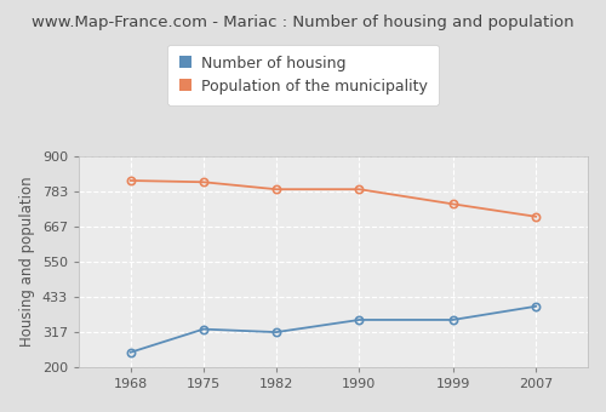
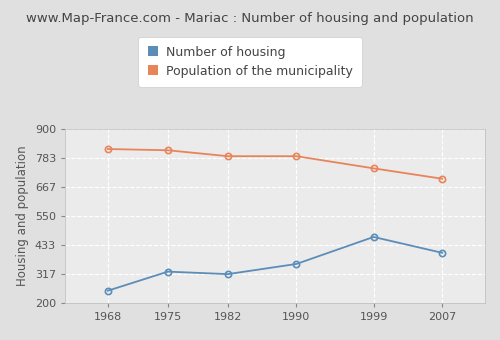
Number of housing/1999: 356 -> 465
